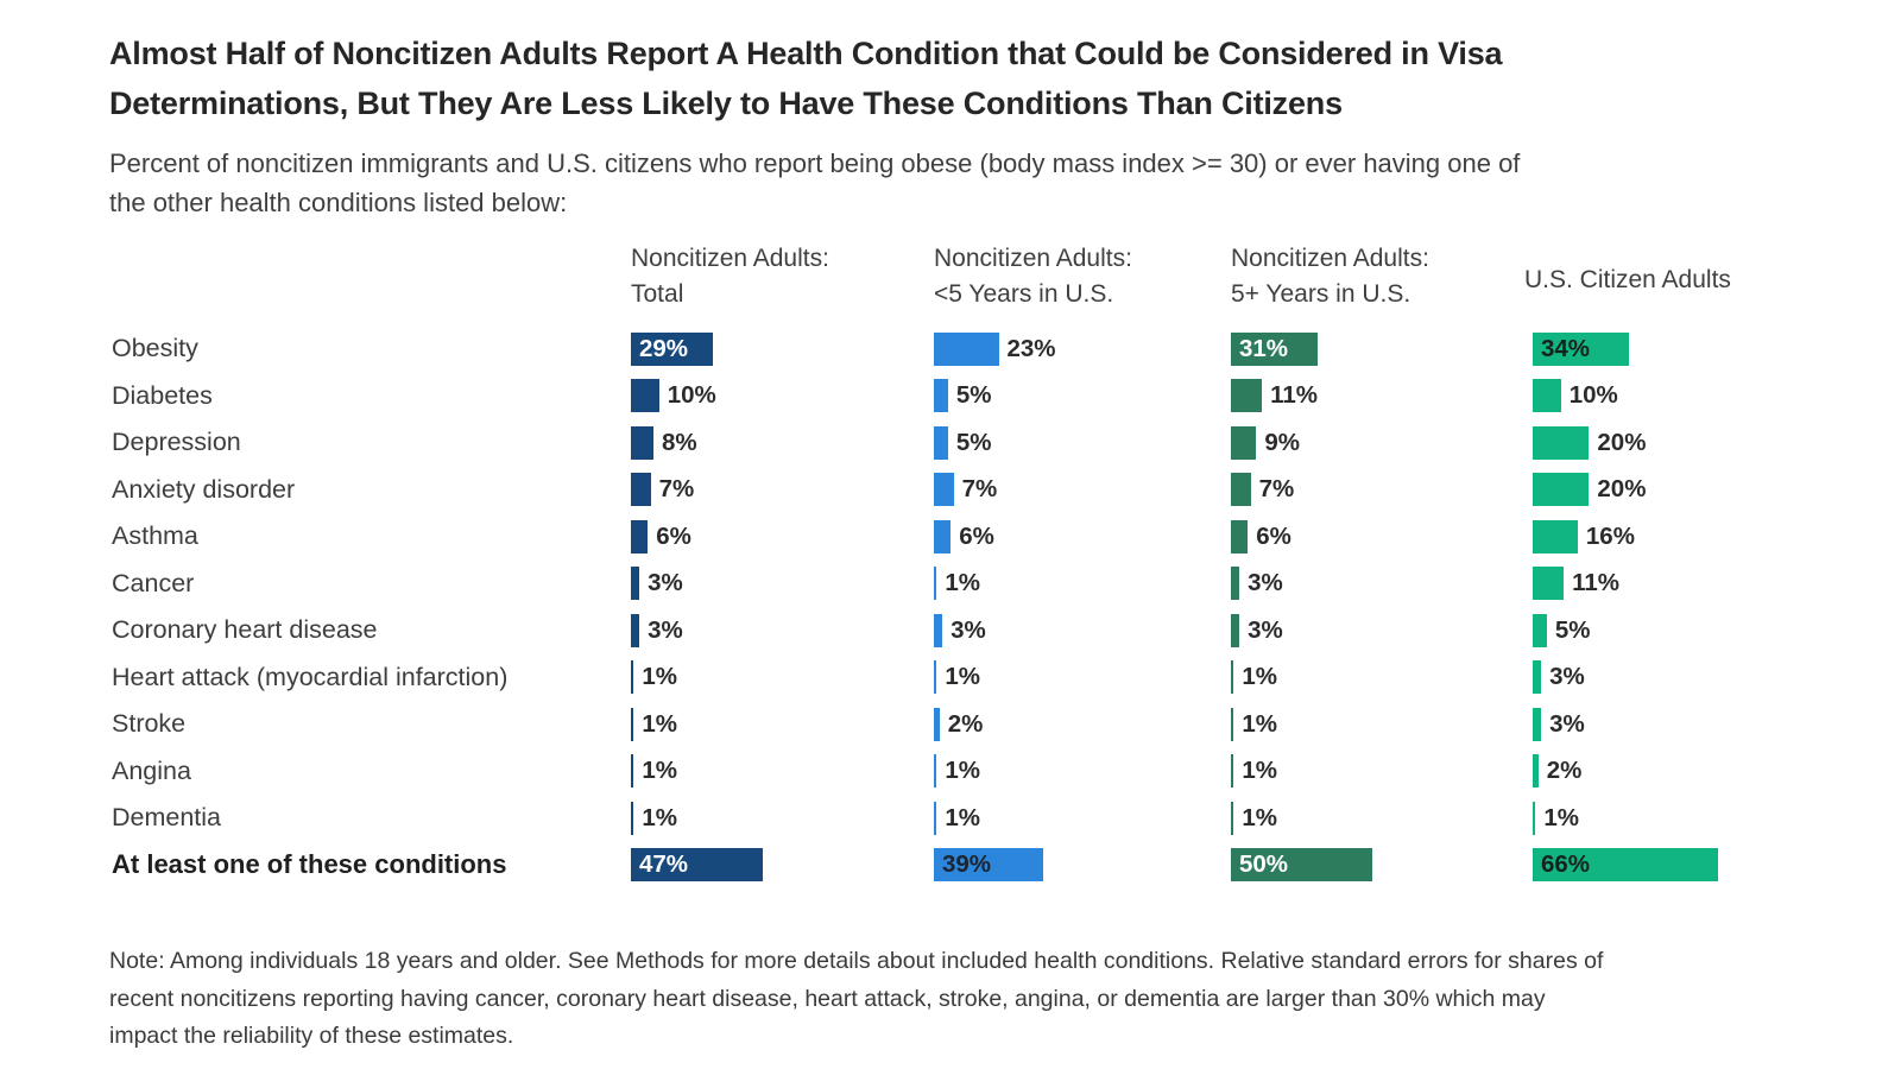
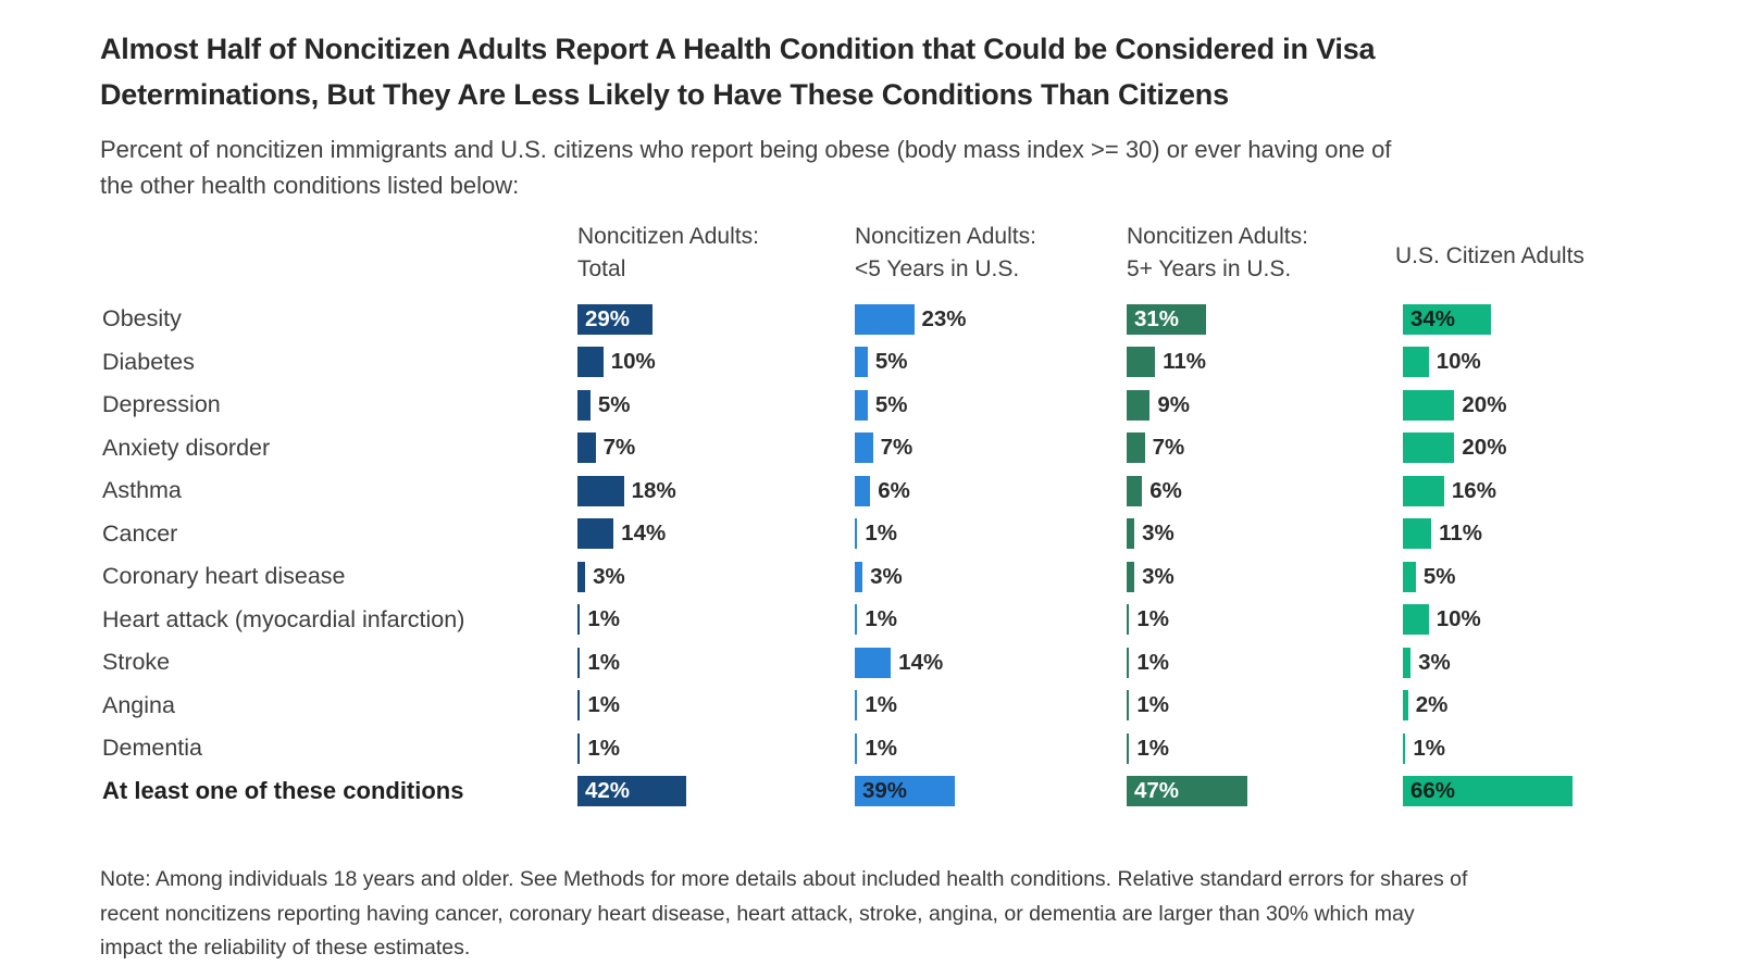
Noncitizen Adults: Total/Depression: 8% -> 5%
Noncitizen Adults: Total/Asthma: 6% -> 18%
Noncitizen Adults: Total/Cancer: 3% -> 14%
U.S. Citizen Adults/Heart attack (myocardial infarction): 3% -> 10%
Noncitizen Adults: <5 Years in U.S./Stroke: 2% -> 14%
Noncitizen Adults: Total/At least one of these conditions: 47% -> 42%
Noncitizen Adults: 5+ Years in U.S./At least one of these conditions: 50% -> 47%
